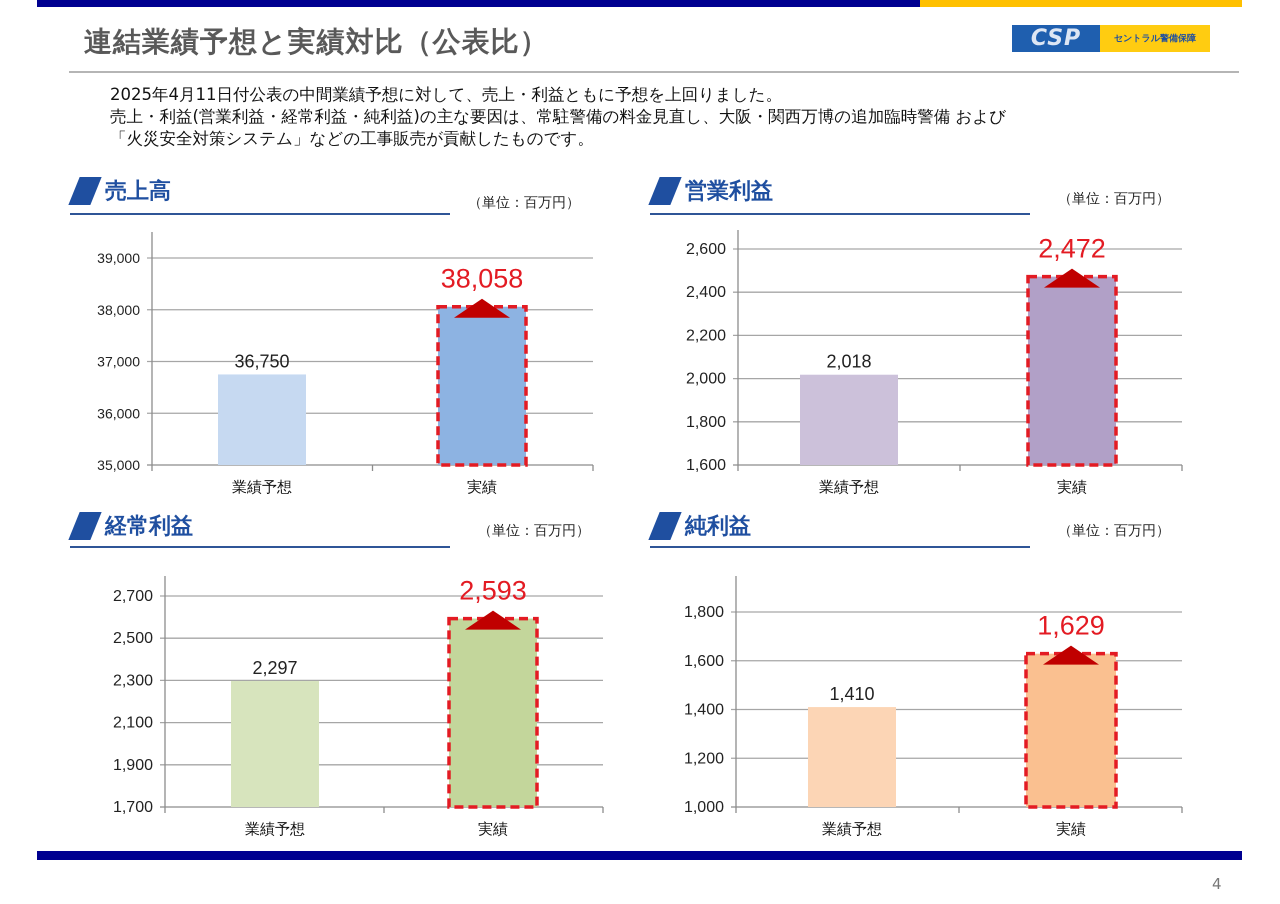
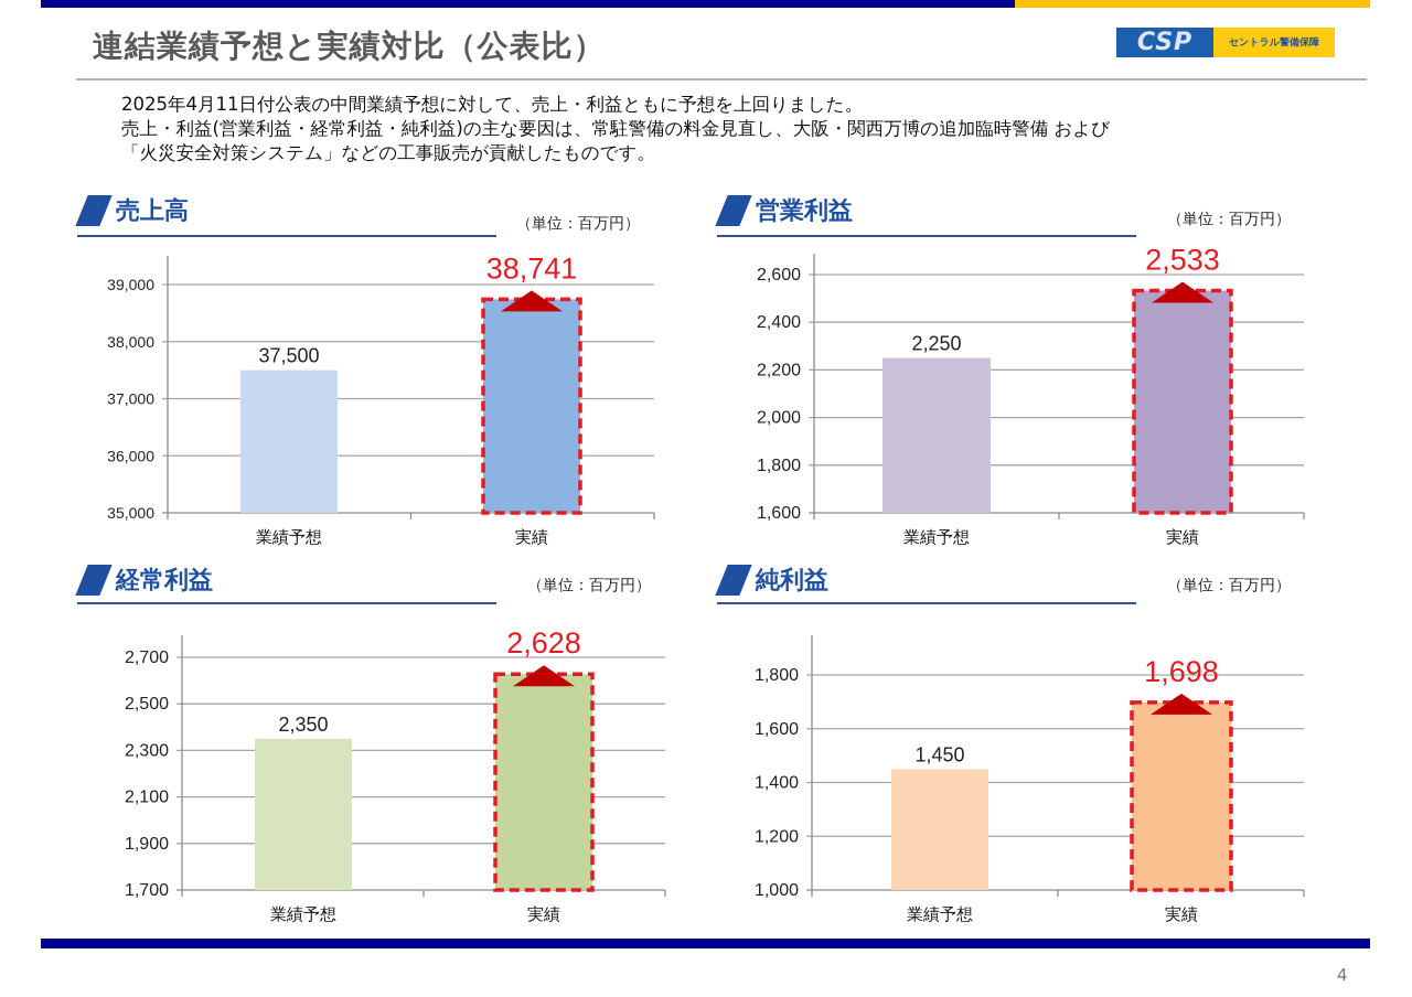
売上高/業績予想: 36,750 -> 37,500
売上高/実績: 38,058 -> 38,741
営業利益/業績予想: 2,018 -> 2,250
営業利益/実績: 2,472 -> 2,533
経常利益/業績予想: 2,297 -> 2,350
経常利益/実績: 2,593 -> 2,628
純利益/業績予想: 1,410 -> 1,450
純利益/実績: 1,629 -> 1,698
